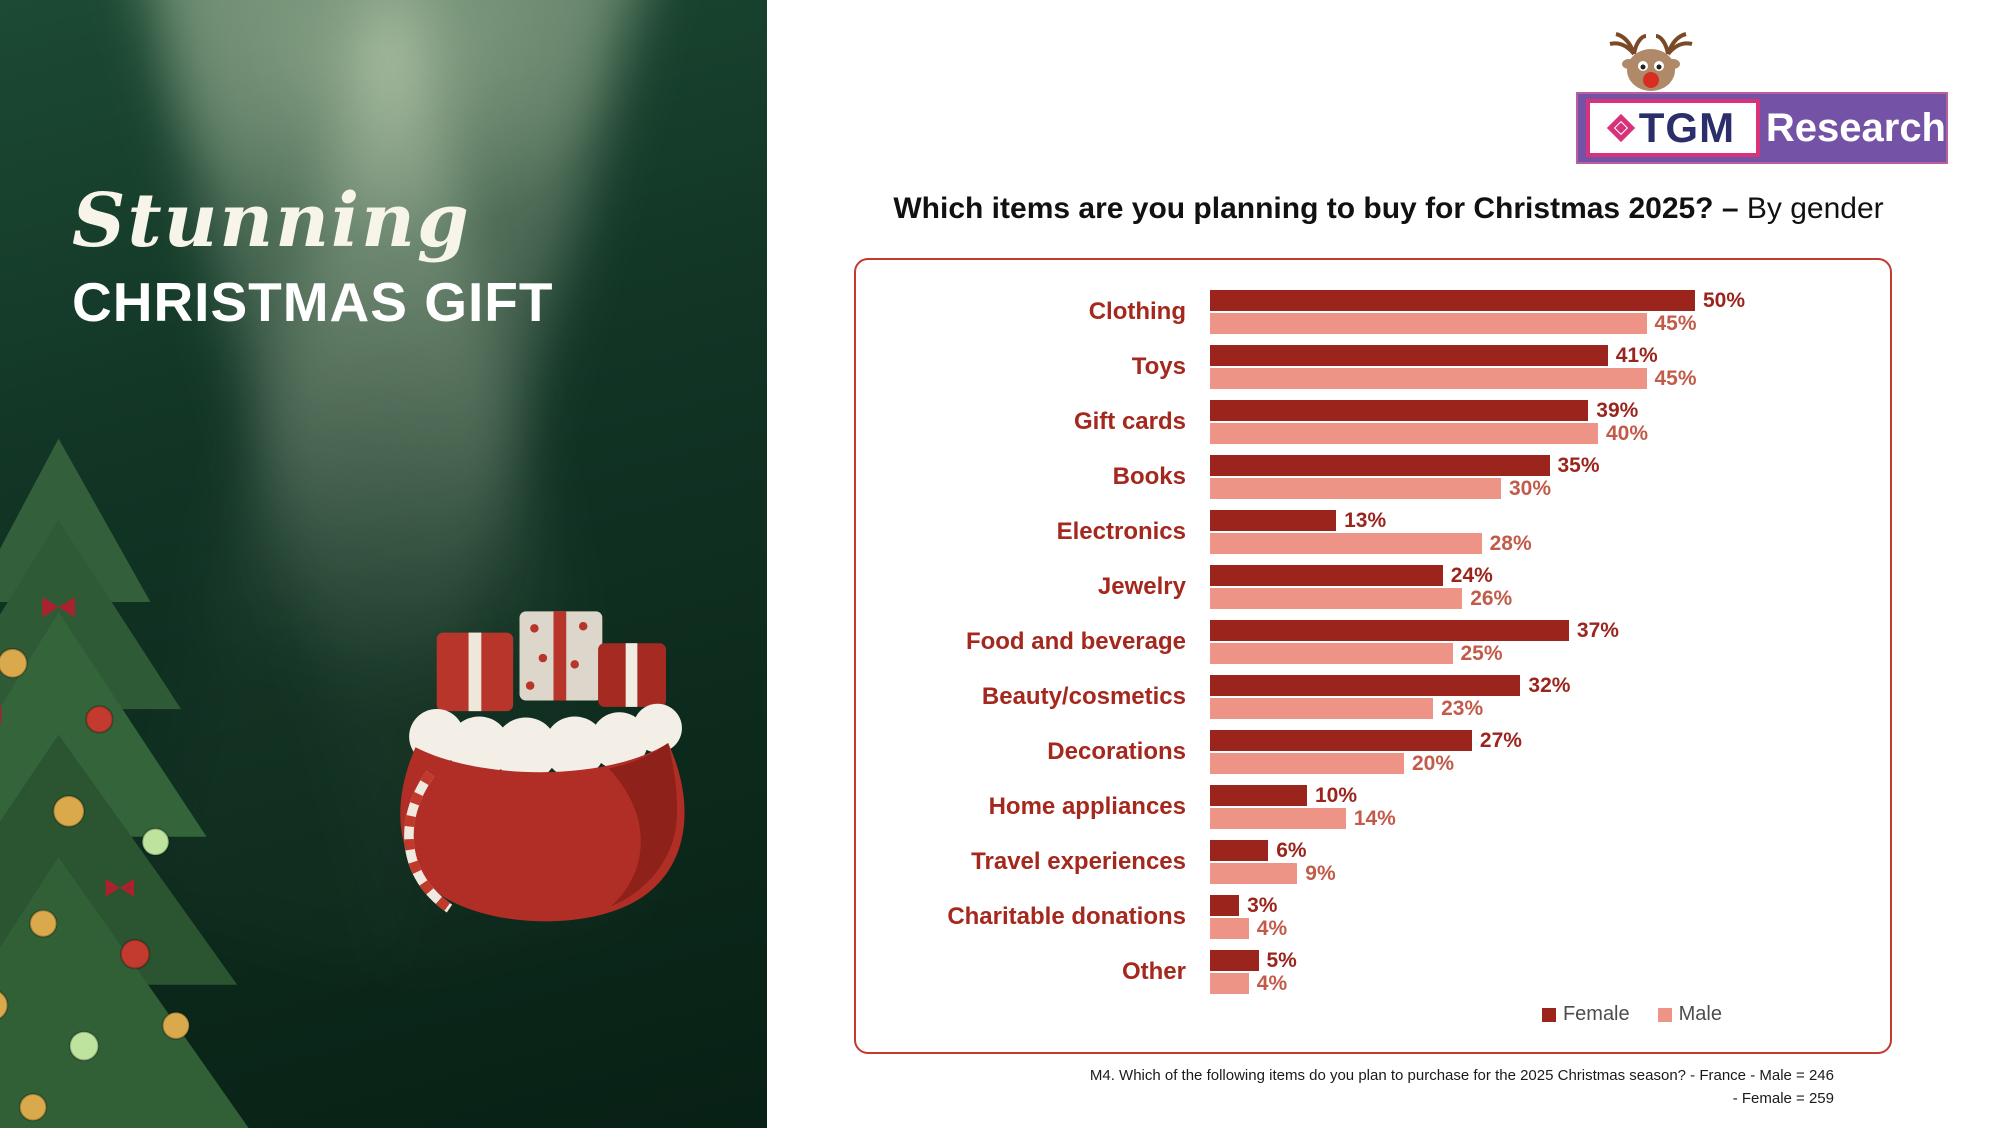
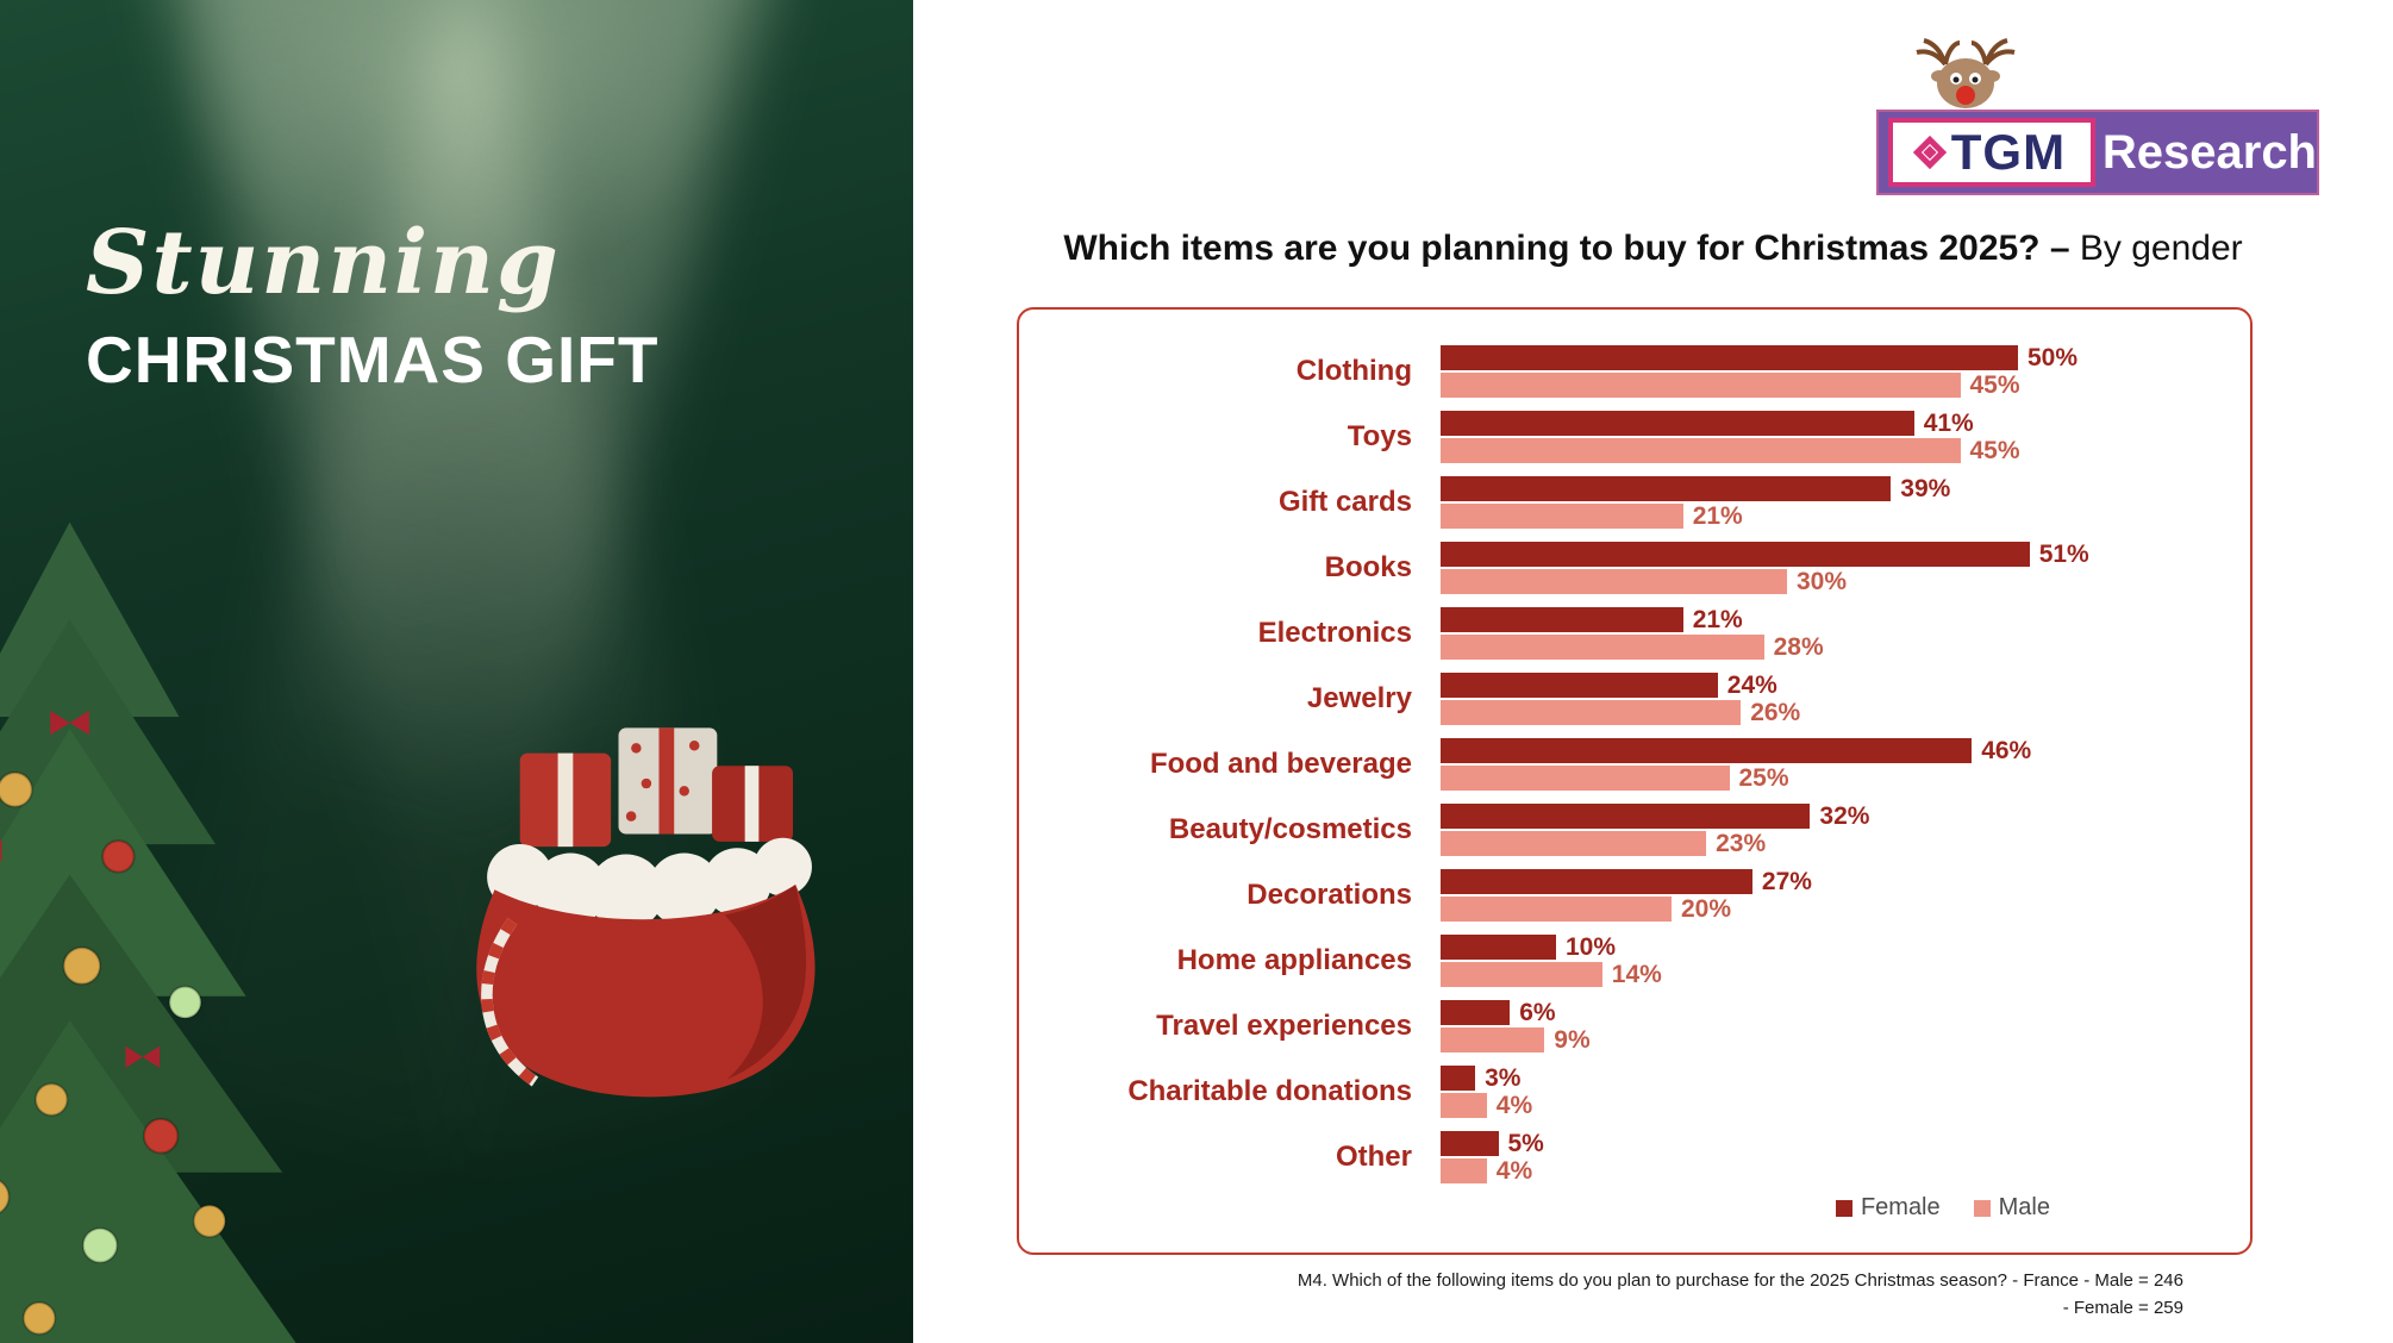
Male/Gift cards: 40% -> 21%
Female/Books: 35% -> 51%
Female/Electronics: 13% -> 21%
Female/Food and beverage: 37% -> 46%
